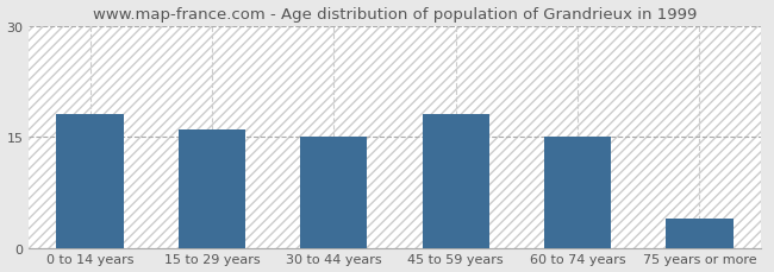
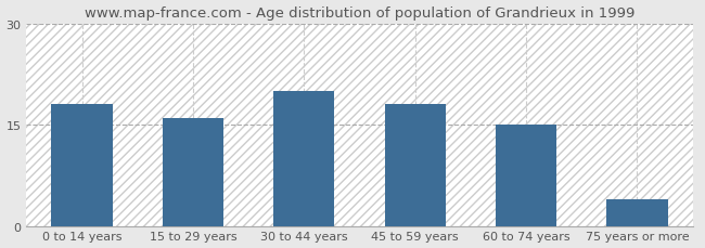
30 to 44 years: 15 -> 20
